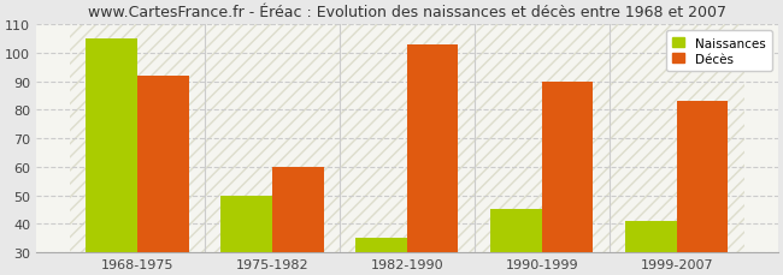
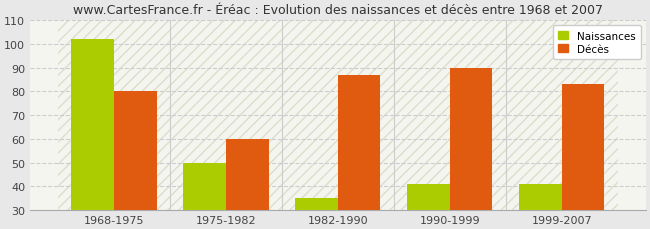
Naissances/1968-1975: 105 -> 102
Décès/1968-1975: 92 -> 80
Décès/1982-1990: 103 -> 87
Naissances/1990-1999: 45 -> 41
